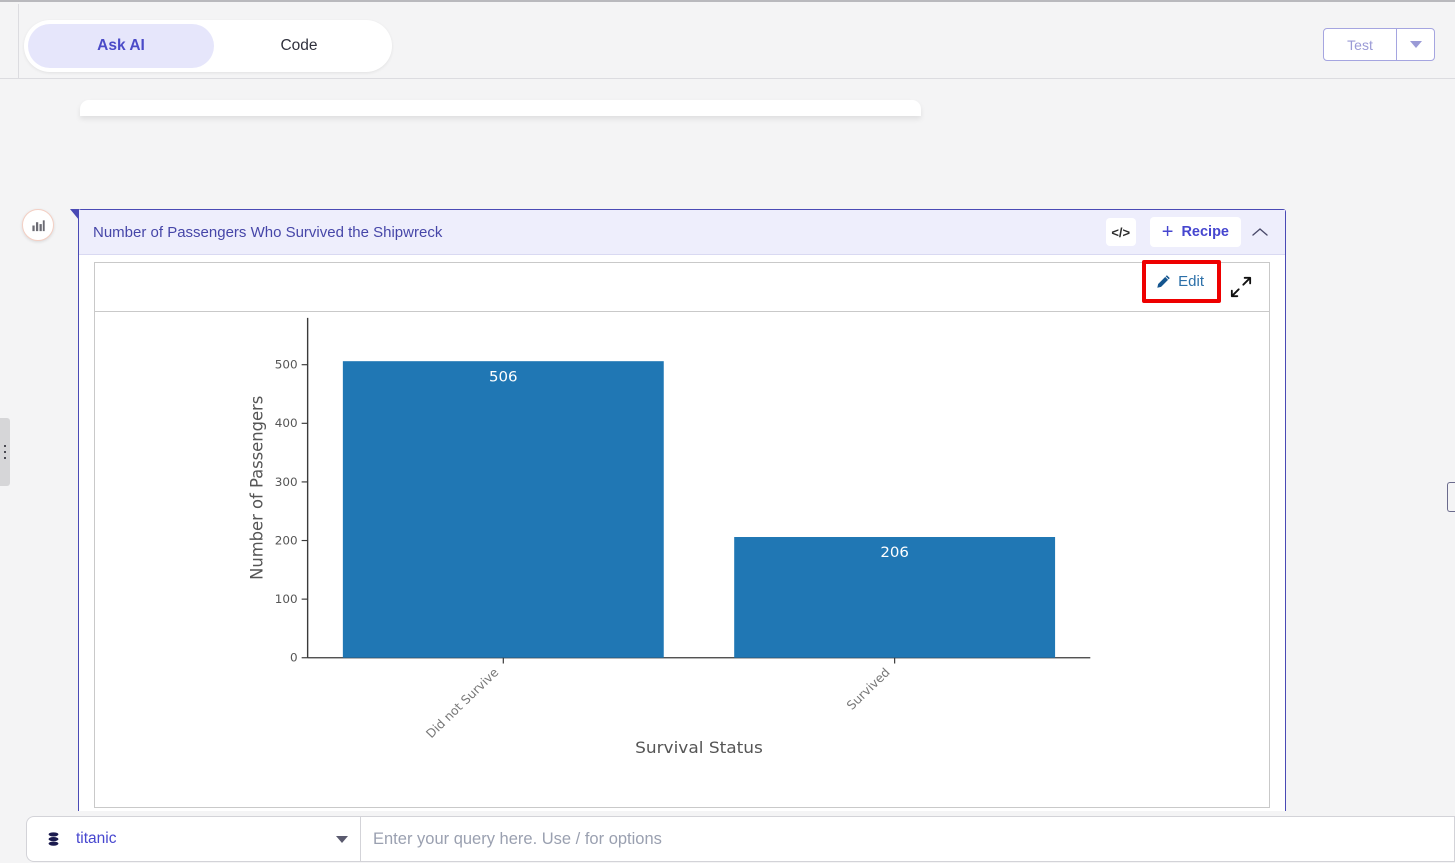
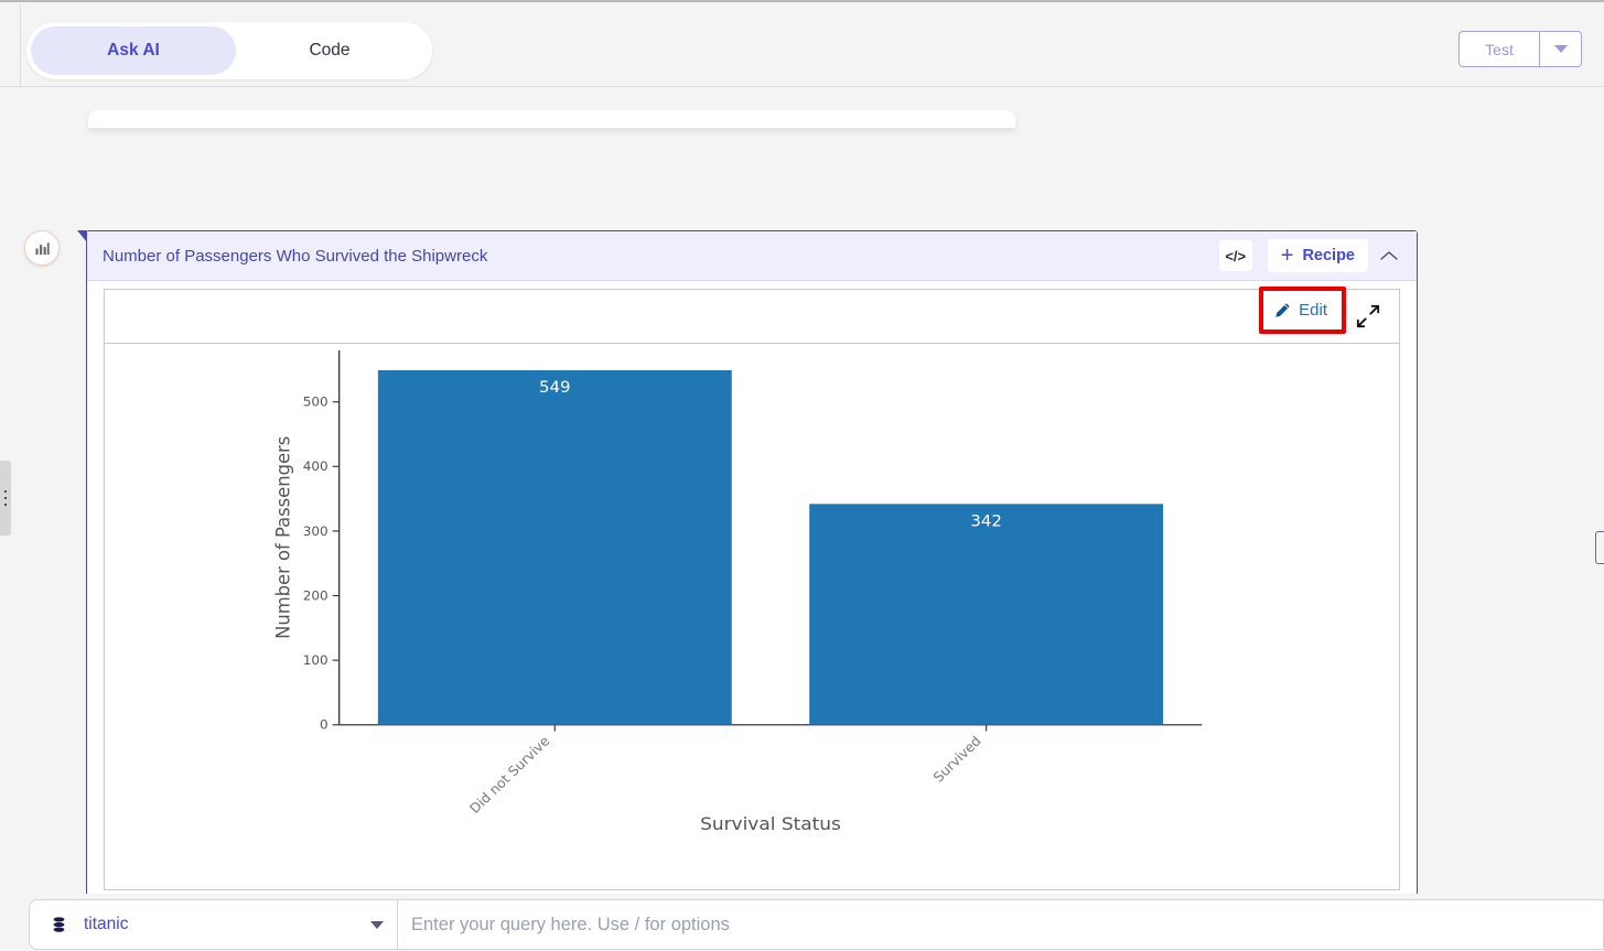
Did not Survive: 506 -> 549
Survived: 206 -> 342
